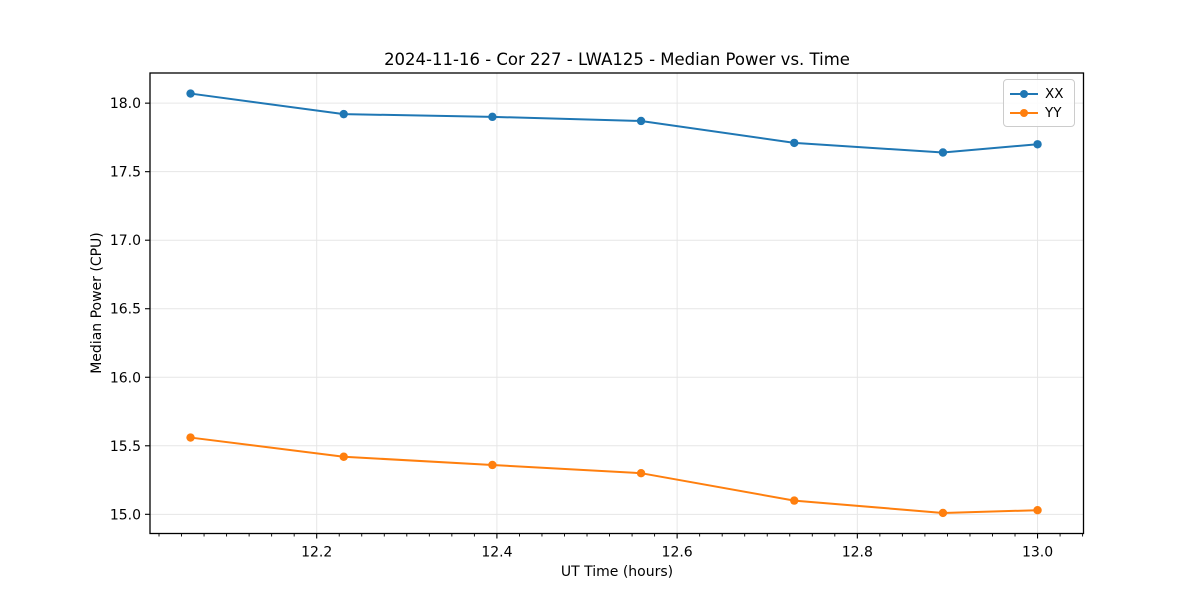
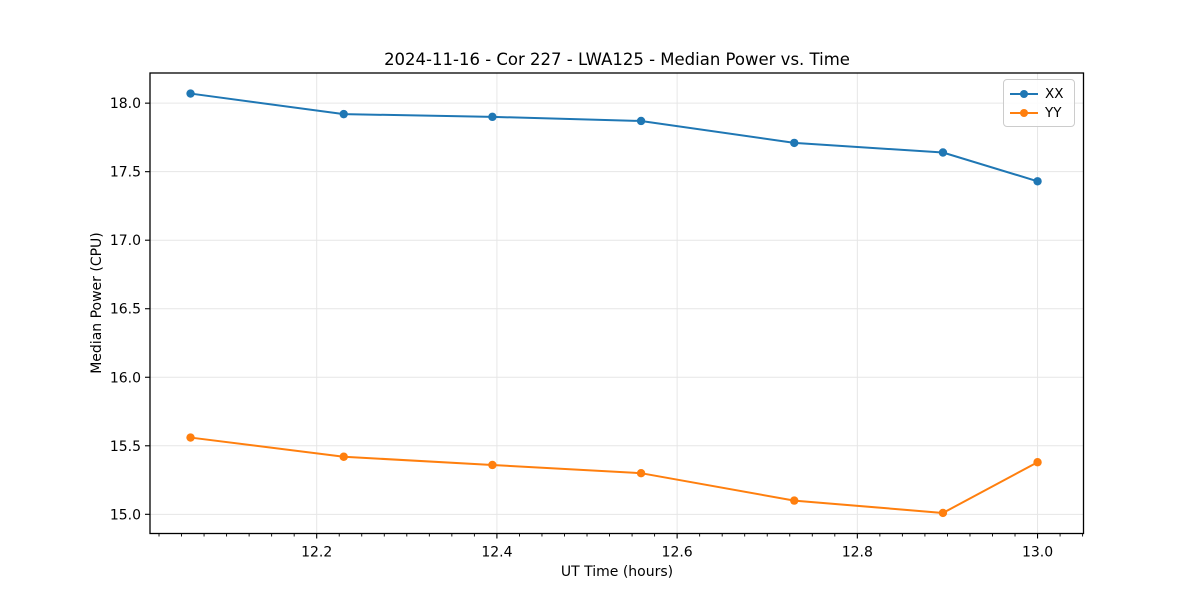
XX/13.0: 17.70 -> 17.43
YY/13.0: 15.03 -> 15.38
